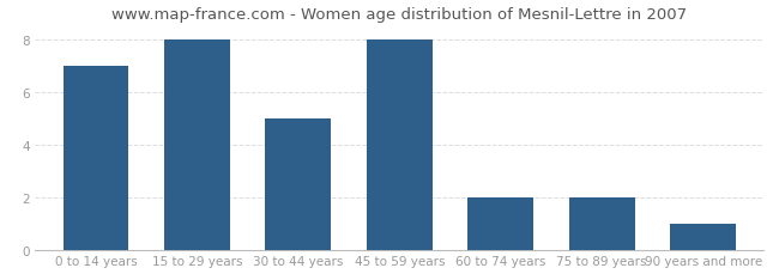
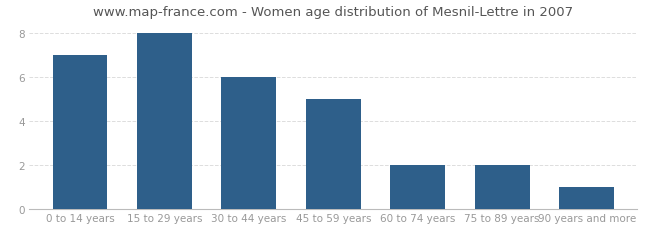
30 to 44 years: 5 -> 6
45 to 59 years: 8 -> 5
